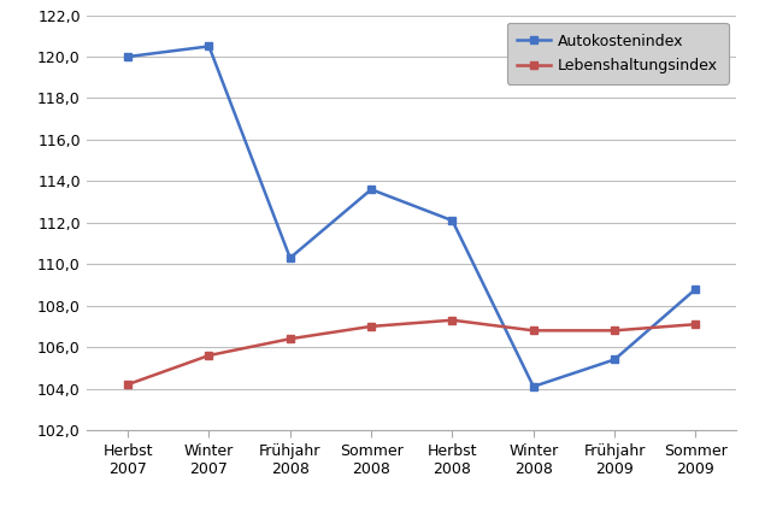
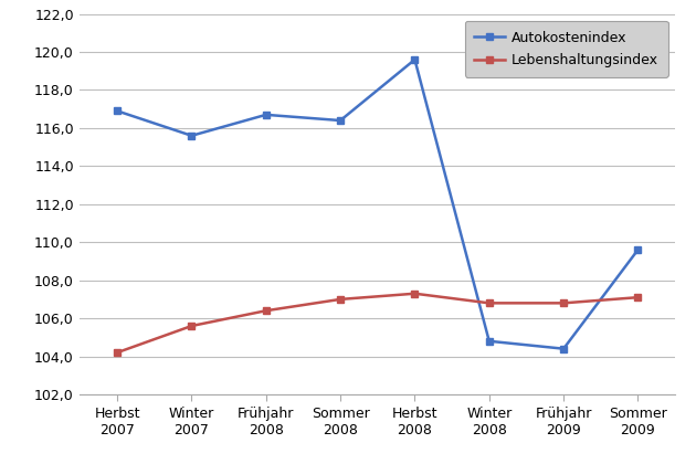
Autokostenindex/Herbst 2007: 120,0 -> 116,9
Autokostenindex/Winter 2007: 120,5 -> 115,6
Autokostenindex/Frühjahr 2008: 110,3 -> 116,7
Autokostenindex/Sommer 2008: 113,6 -> 116,4
Autokostenindex/Herbst 2008: 112,1 -> 119,6
Autokostenindex/Winter 2008: 104,1 -> 104,8
Autokostenindex/Frühjahr 2009: 105,4 -> 104,4
Autokostenindex/Sommer 2009: 108,8 -> 109,6
